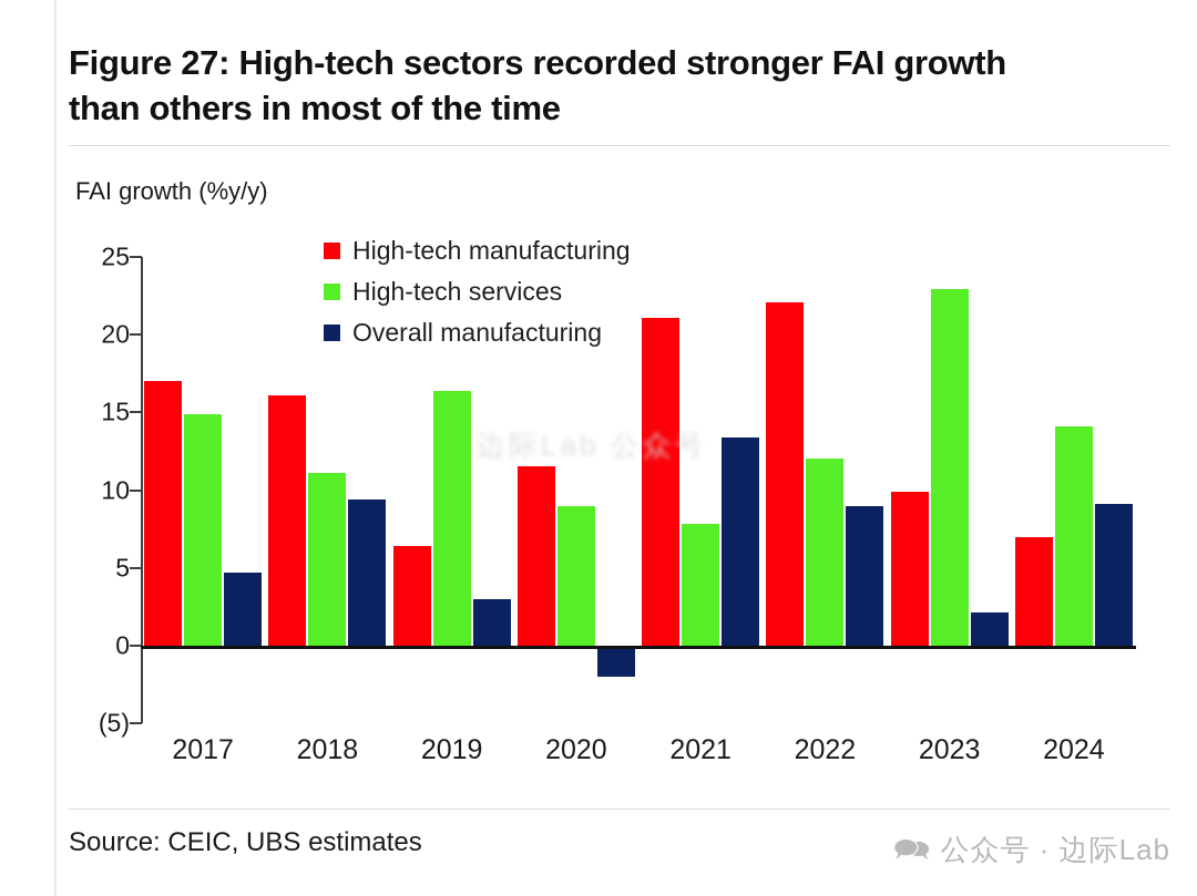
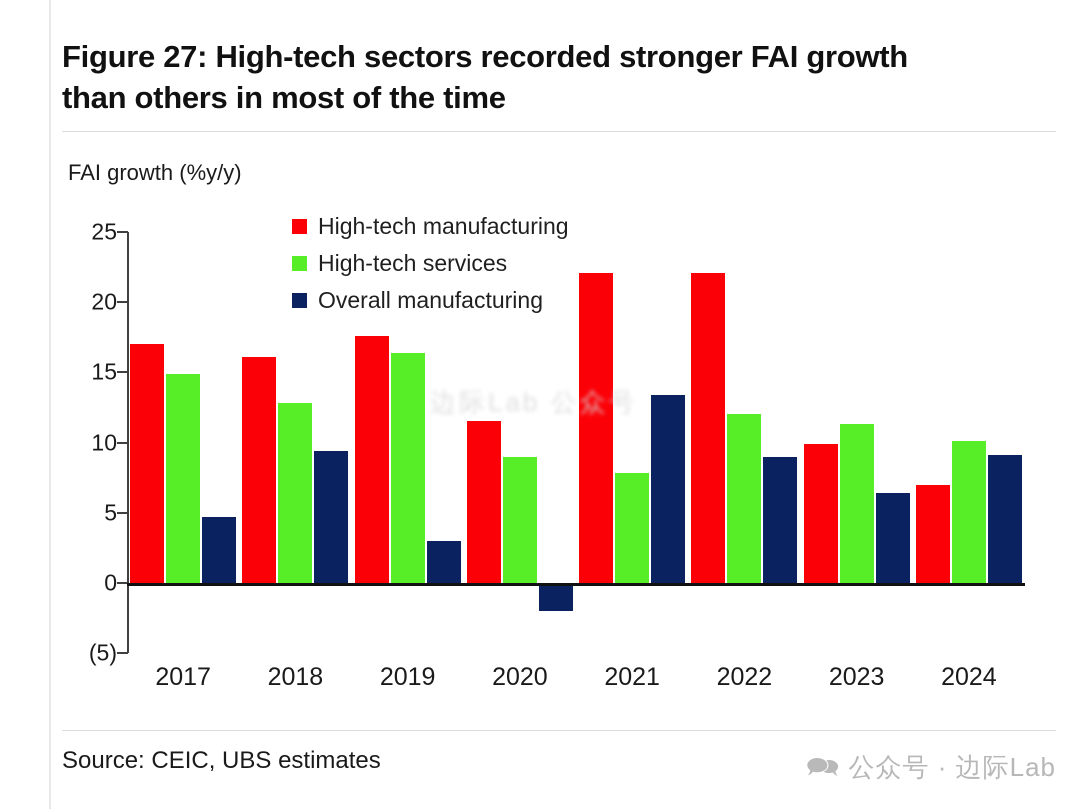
High-tech services/2018: 11.1 -> 12.8
High-tech manufacturing/2019: 6.4 -> 17.6
High-tech manufacturing/2021: 21.1 -> 22.1
High-tech services/2023: 22.9 -> 11.3
Overall manufacturing/2023: 2.1 -> 6.4
High-tech services/2024: 14.1 -> 10.1
